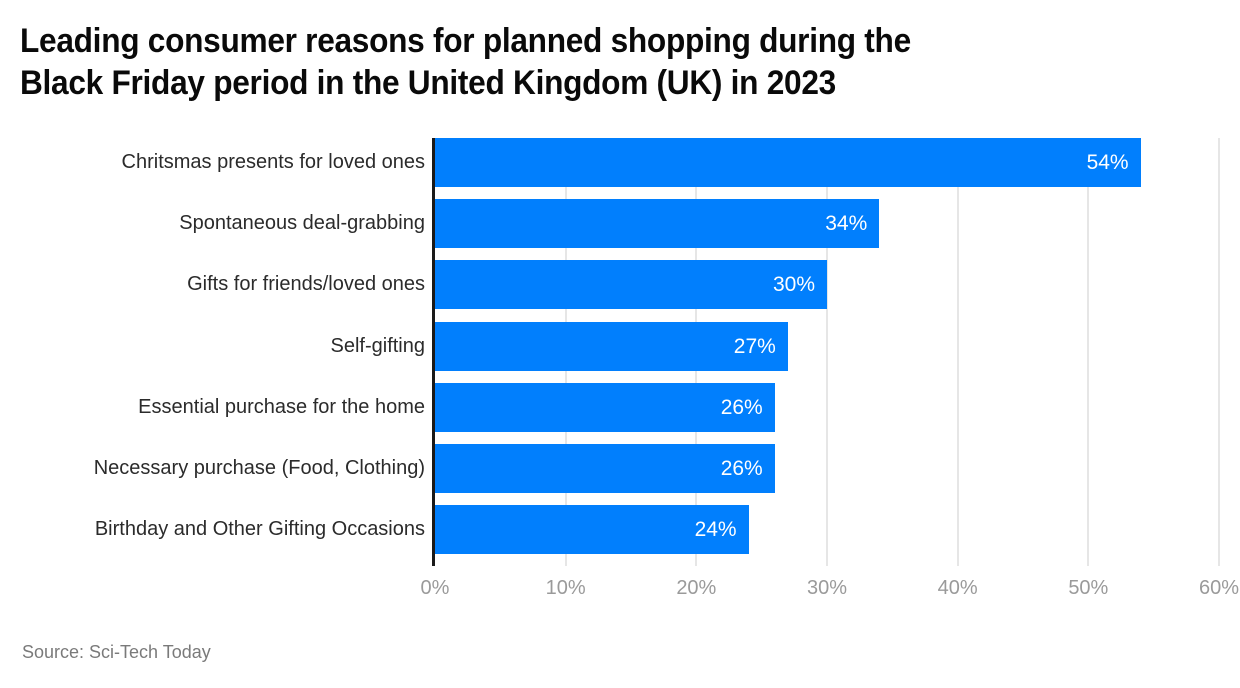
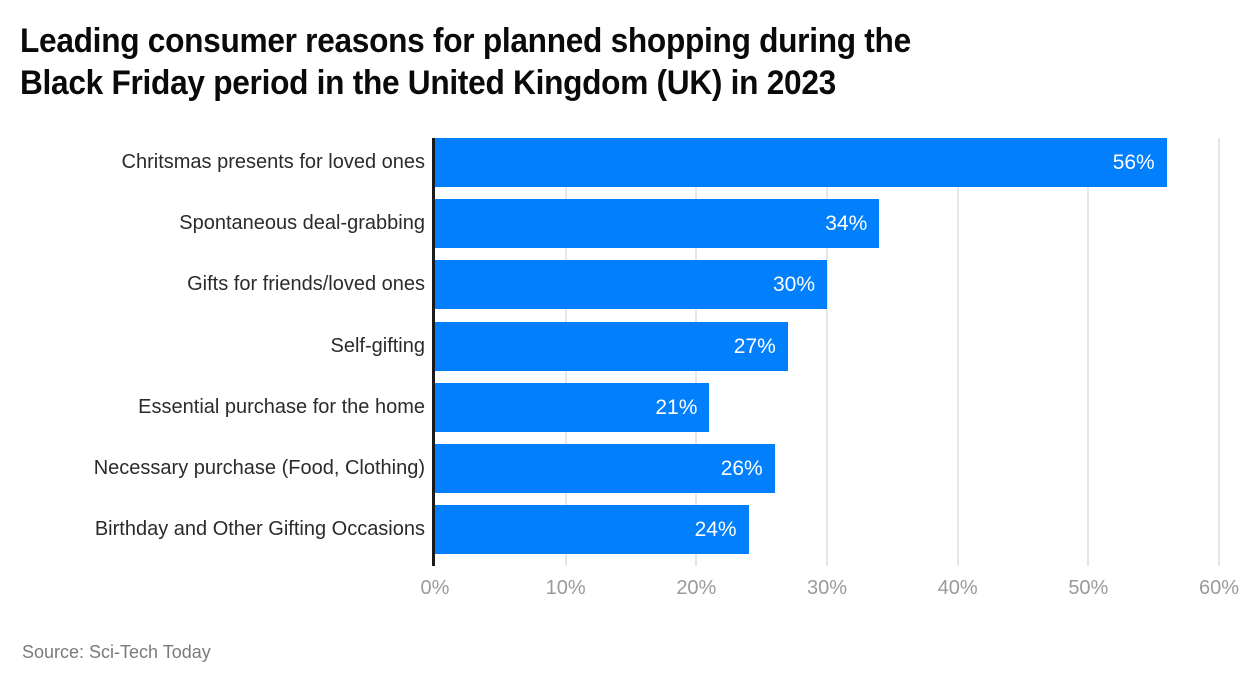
Chritsmas presents for loved ones: 54% -> 56%
Essential purchase for the home: 26% -> 21%
